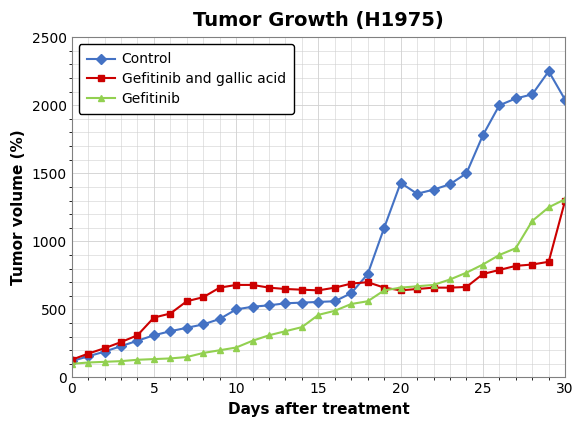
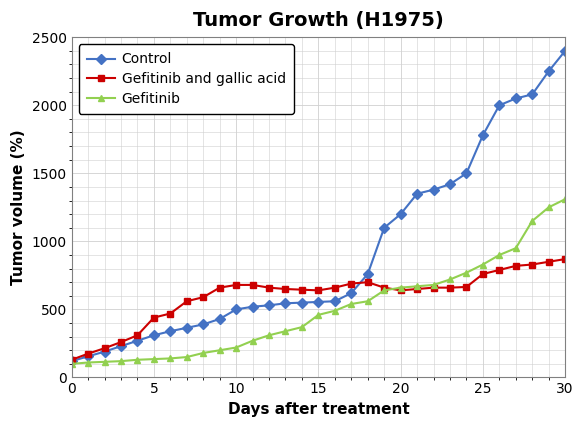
Control/20: 1430 -> 1200
Control/30: 2040 -> 2400
Gefitinib and gallic acid/30: 1300 -> 870
